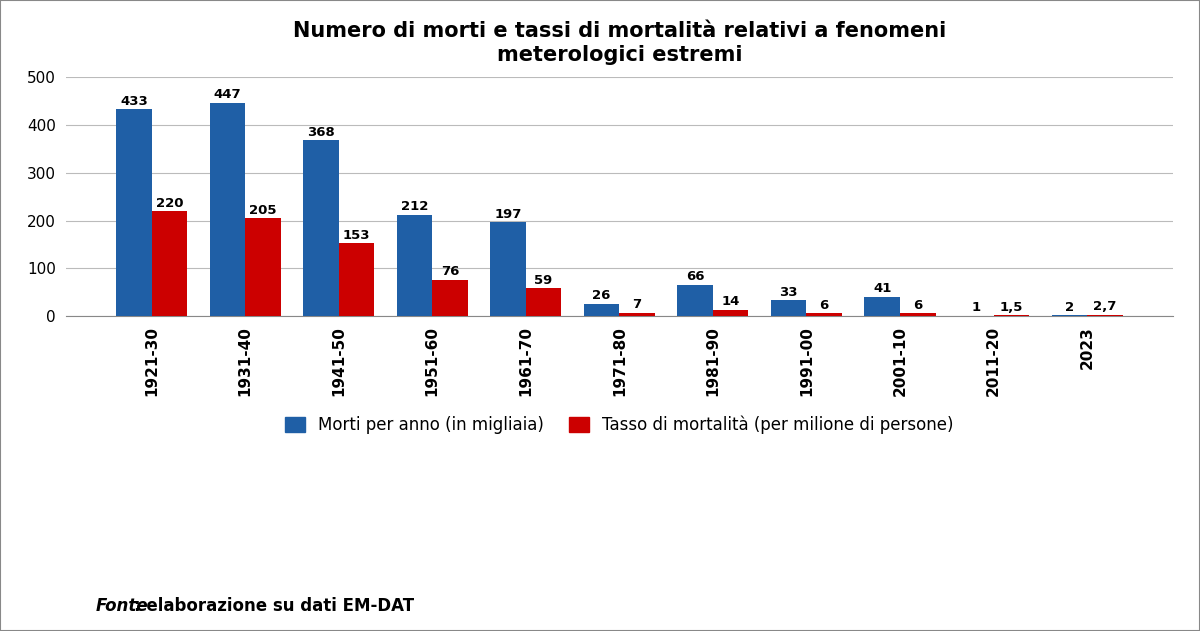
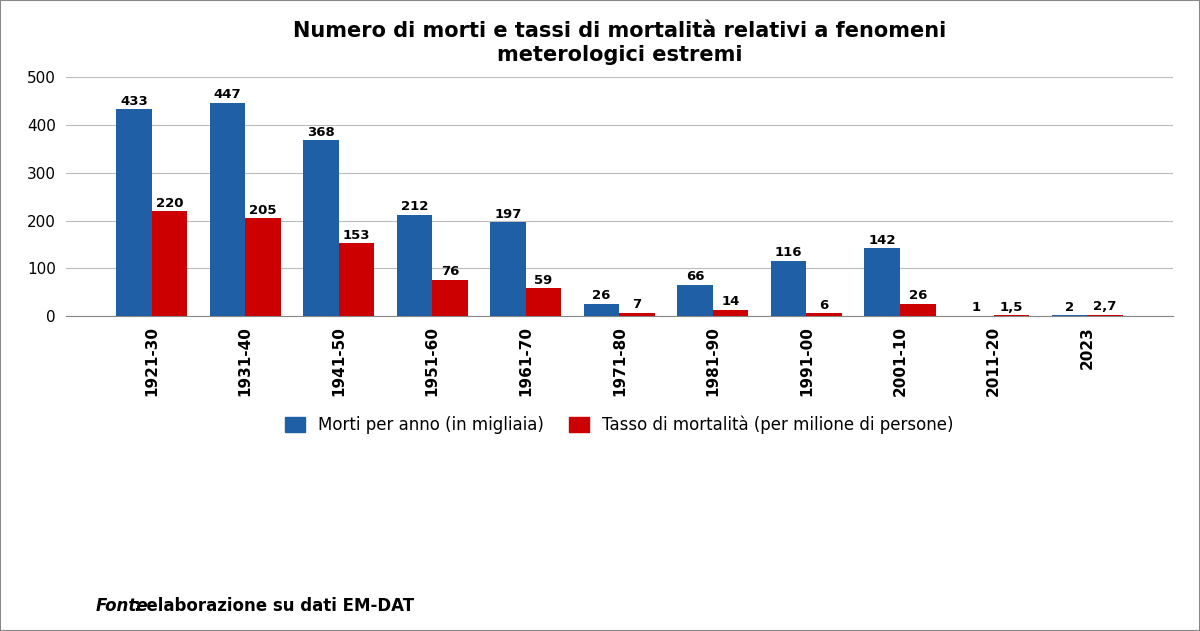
Morti per anno (in migliaia)/1991-00: 33 -> 116
Morti per anno (in migliaia)/2001-10: 41 -> 142
Tasso di mortalità (per milione di persone)/2001-10: 6 -> 26
